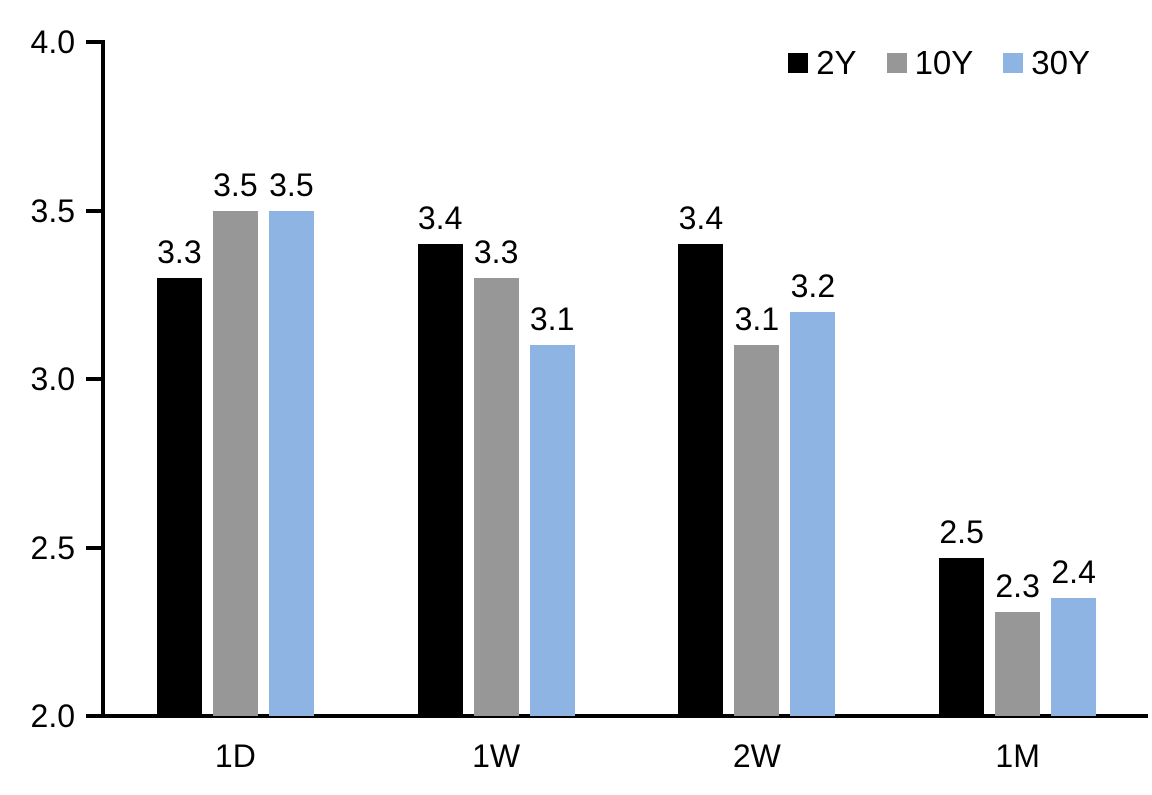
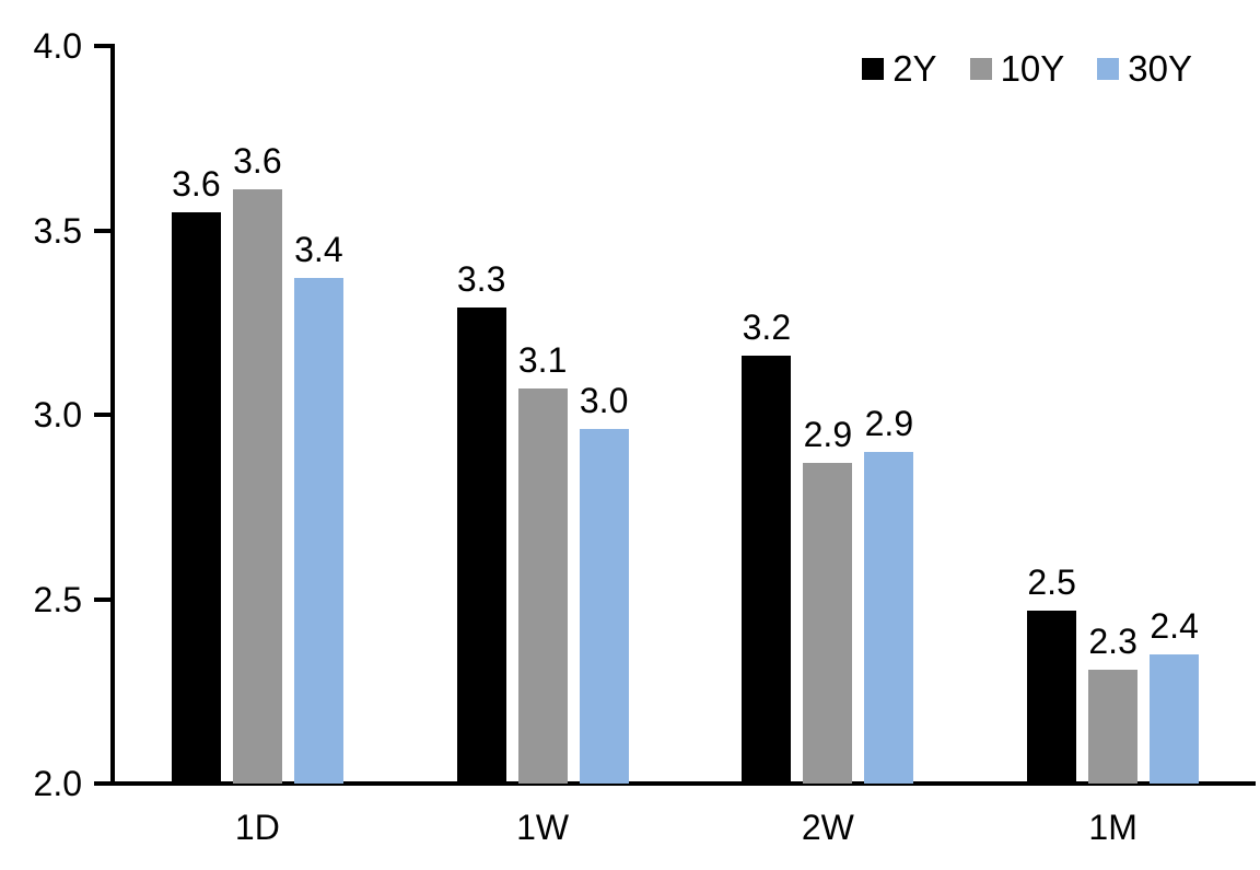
2Y/1D: 3.3 -> 3.6
10Y/1D: 3.5 -> 3.6
30Y/1D: 3.5 -> 3.4
2Y/1W: 3.4 -> 3.3
10Y/1W: 3.3 -> 3.1
30Y/1W: 3.1 -> 3.0
2Y/2W: 3.4 -> 3.2
10Y/2W: 3.1 -> 2.9
30Y/2W: 3.2 -> 2.9
